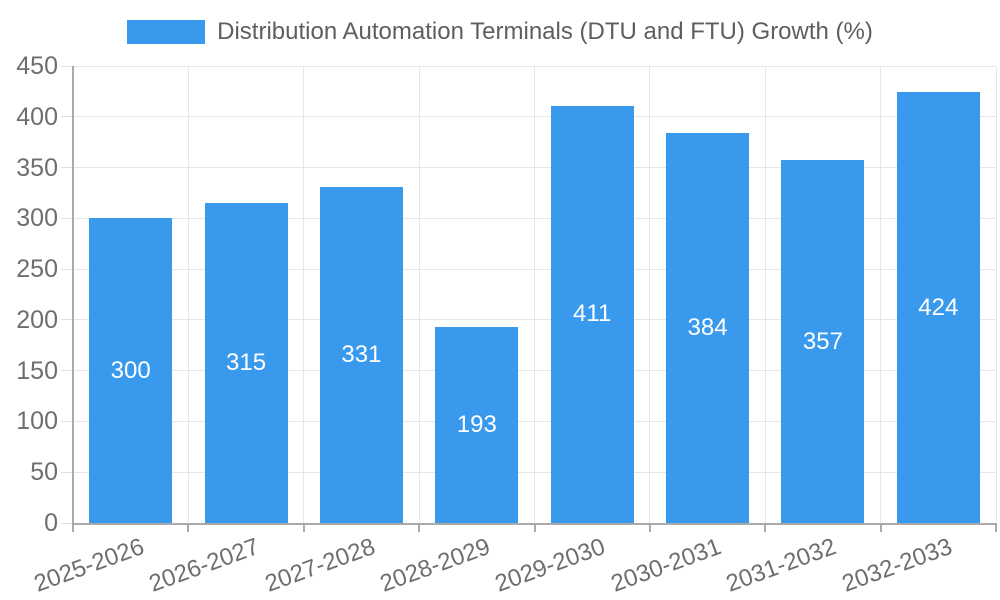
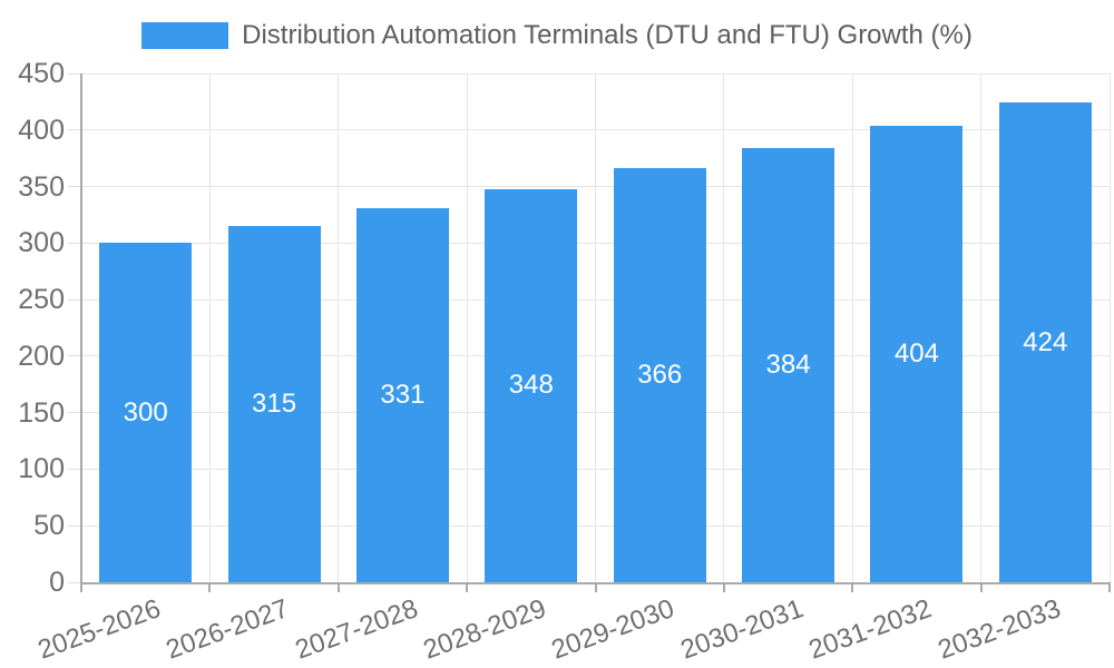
2028-2029: 193 -> 348
2029-2030: 411 -> 366
2031-2032: 357 -> 404
